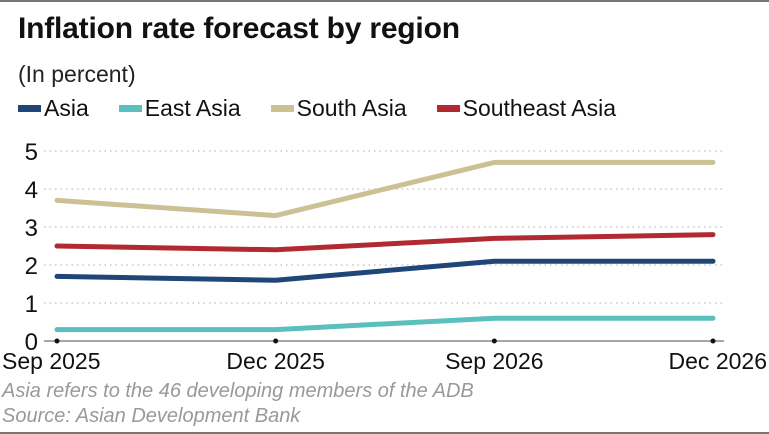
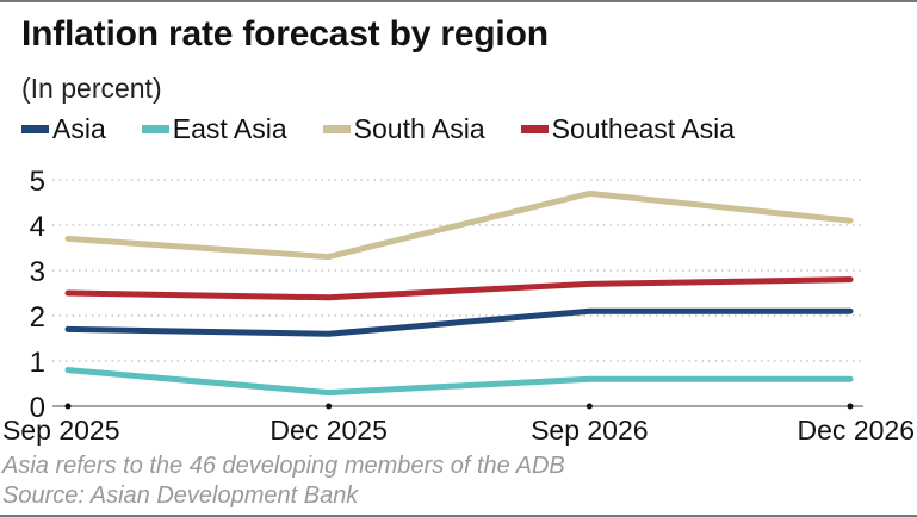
East Asia/Sep 2025: 0.3 -> 0.8
South Asia/Dec 2026: 4.7 -> 4.1
